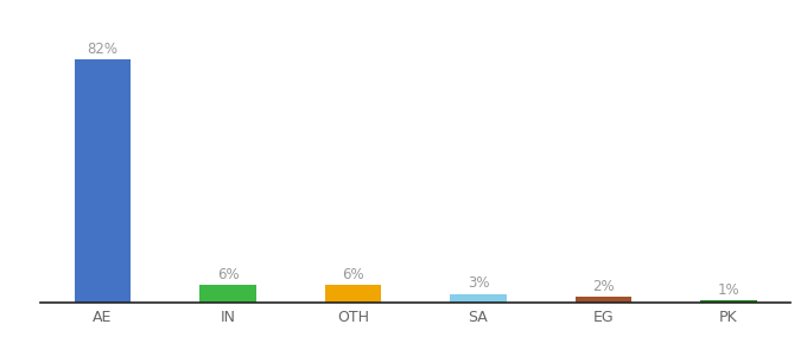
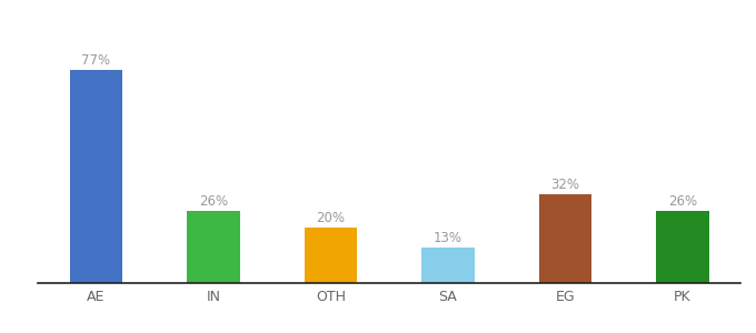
AE: 82% -> 77%
IN: 6% -> 26%
OTH: 6% -> 20%
SA: 3% -> 13%
EG: 2% -> 32%
PK: 1% -> 26%
